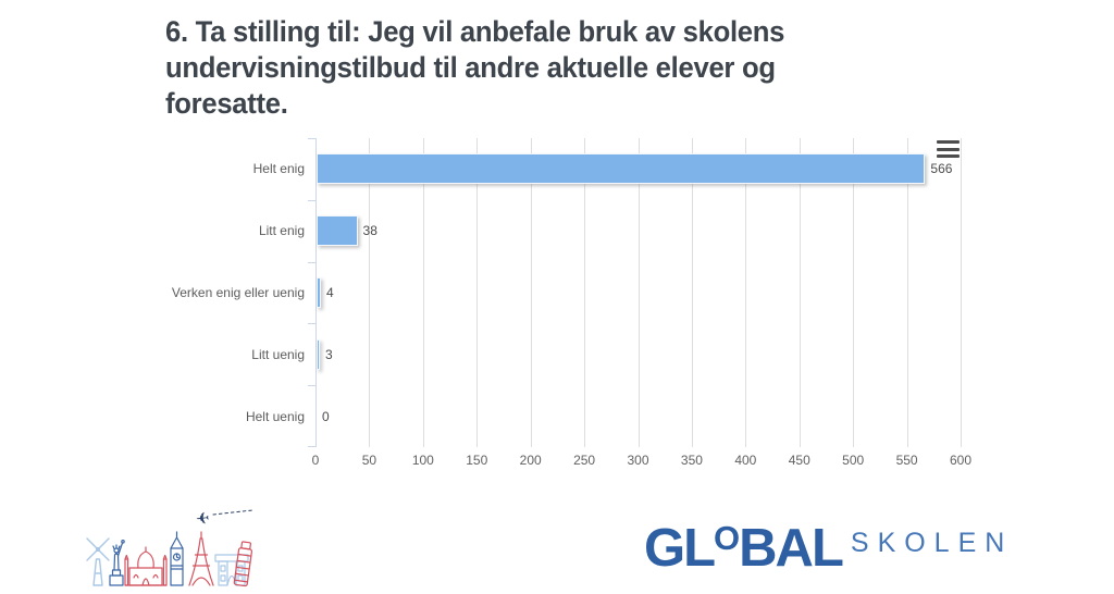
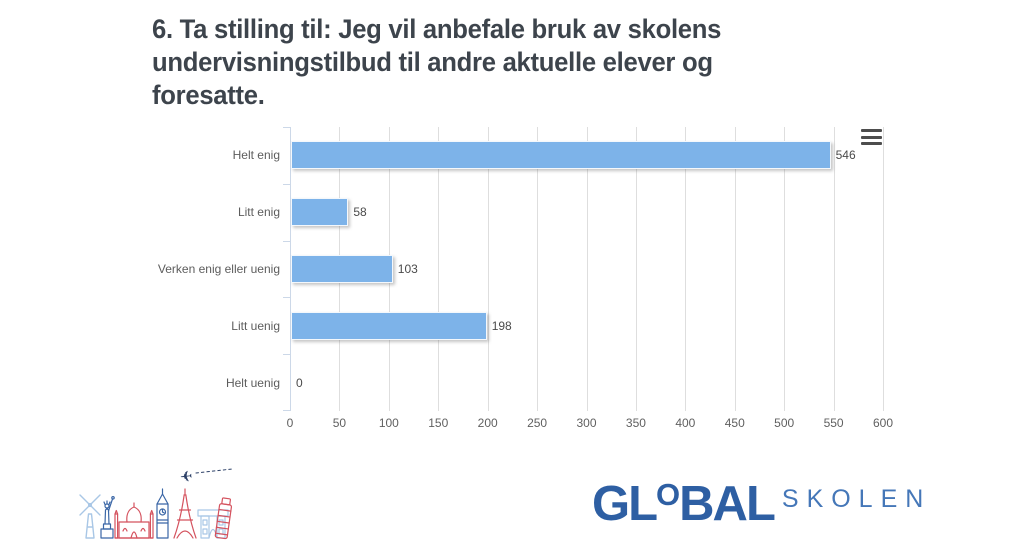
Helt enig: 566 -> 546
Litt enig: 38 -> 58
Verken enig eller uenig: 4 -> 103
Litt uenig: 3 -> 198
